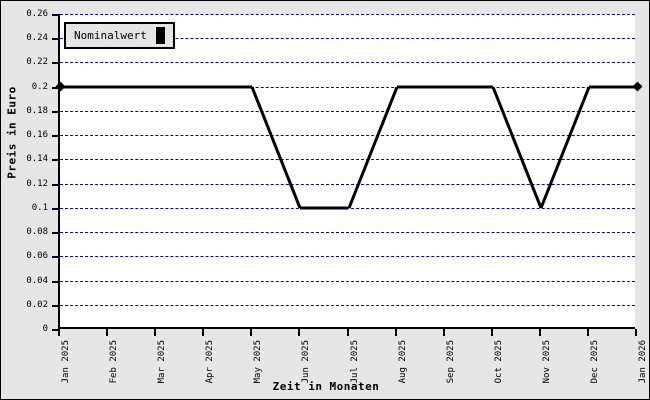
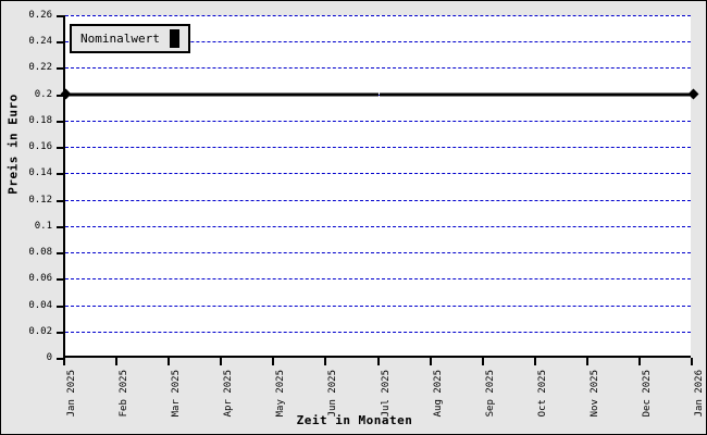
Jun 2025: 0.1 -> 0.2
Jul 2025: 0.1 -> 0.2
Nov 2025: 0.1 -> 0.2
